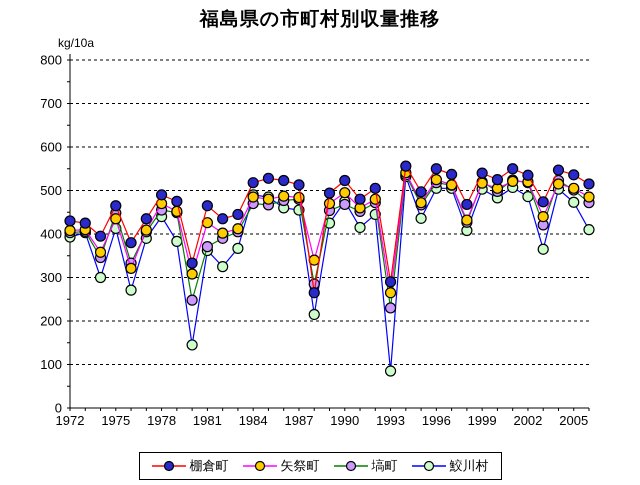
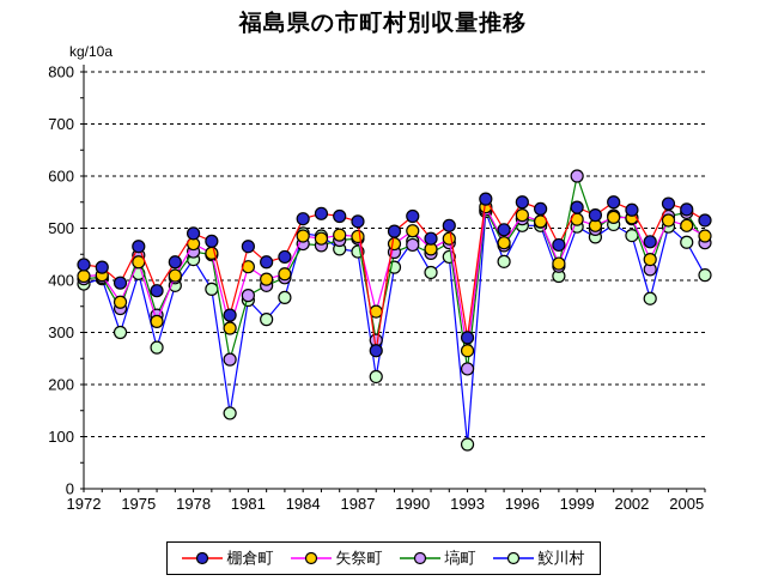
塙町/1999: 520 -> 600
塙町/2005: 500 -> 530
